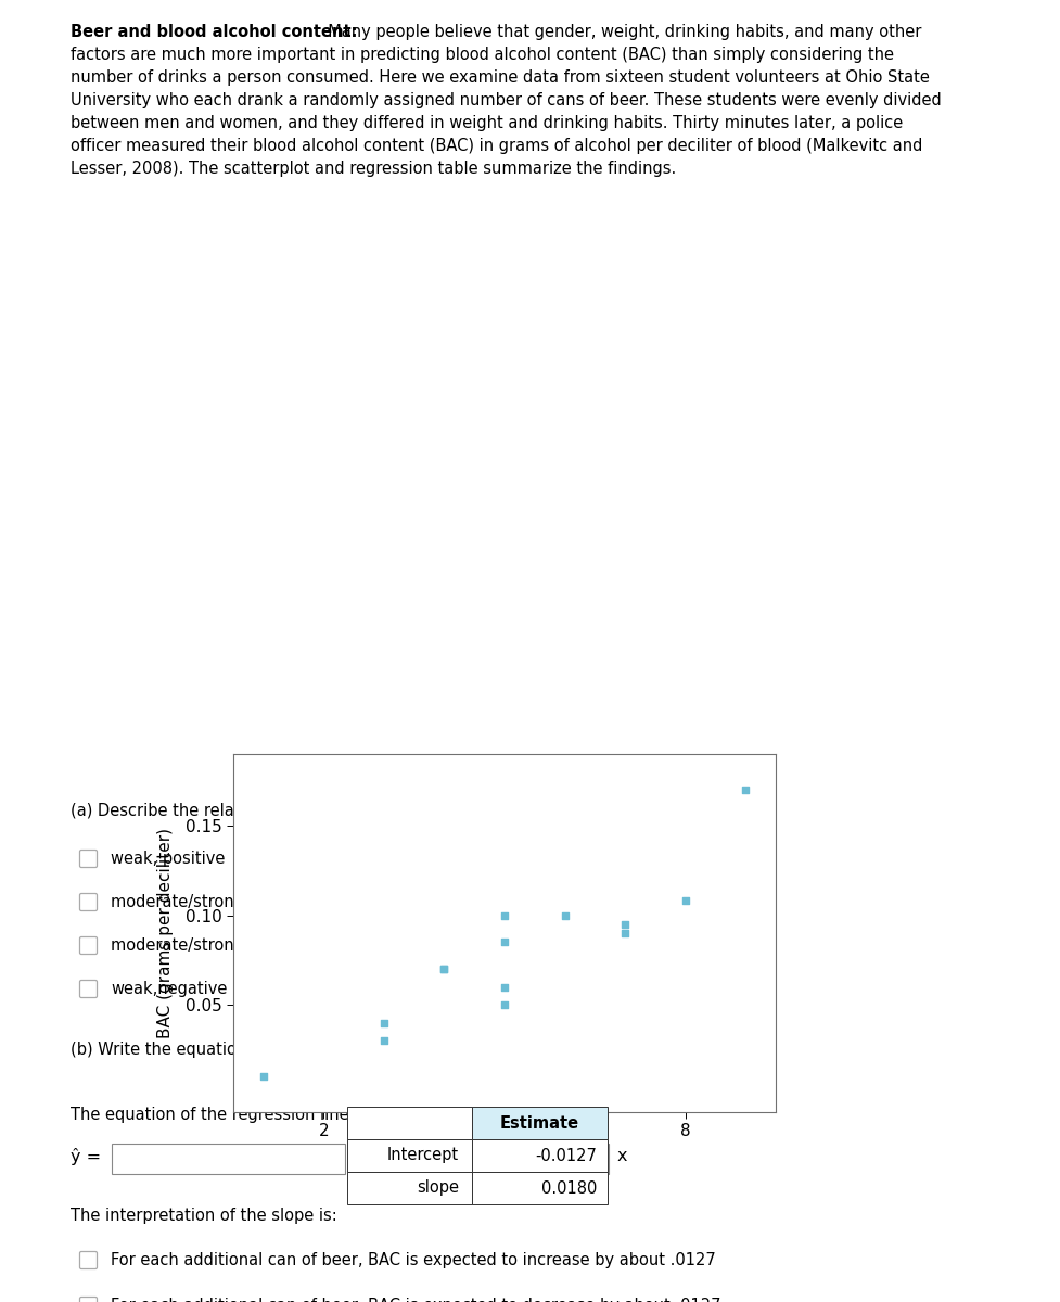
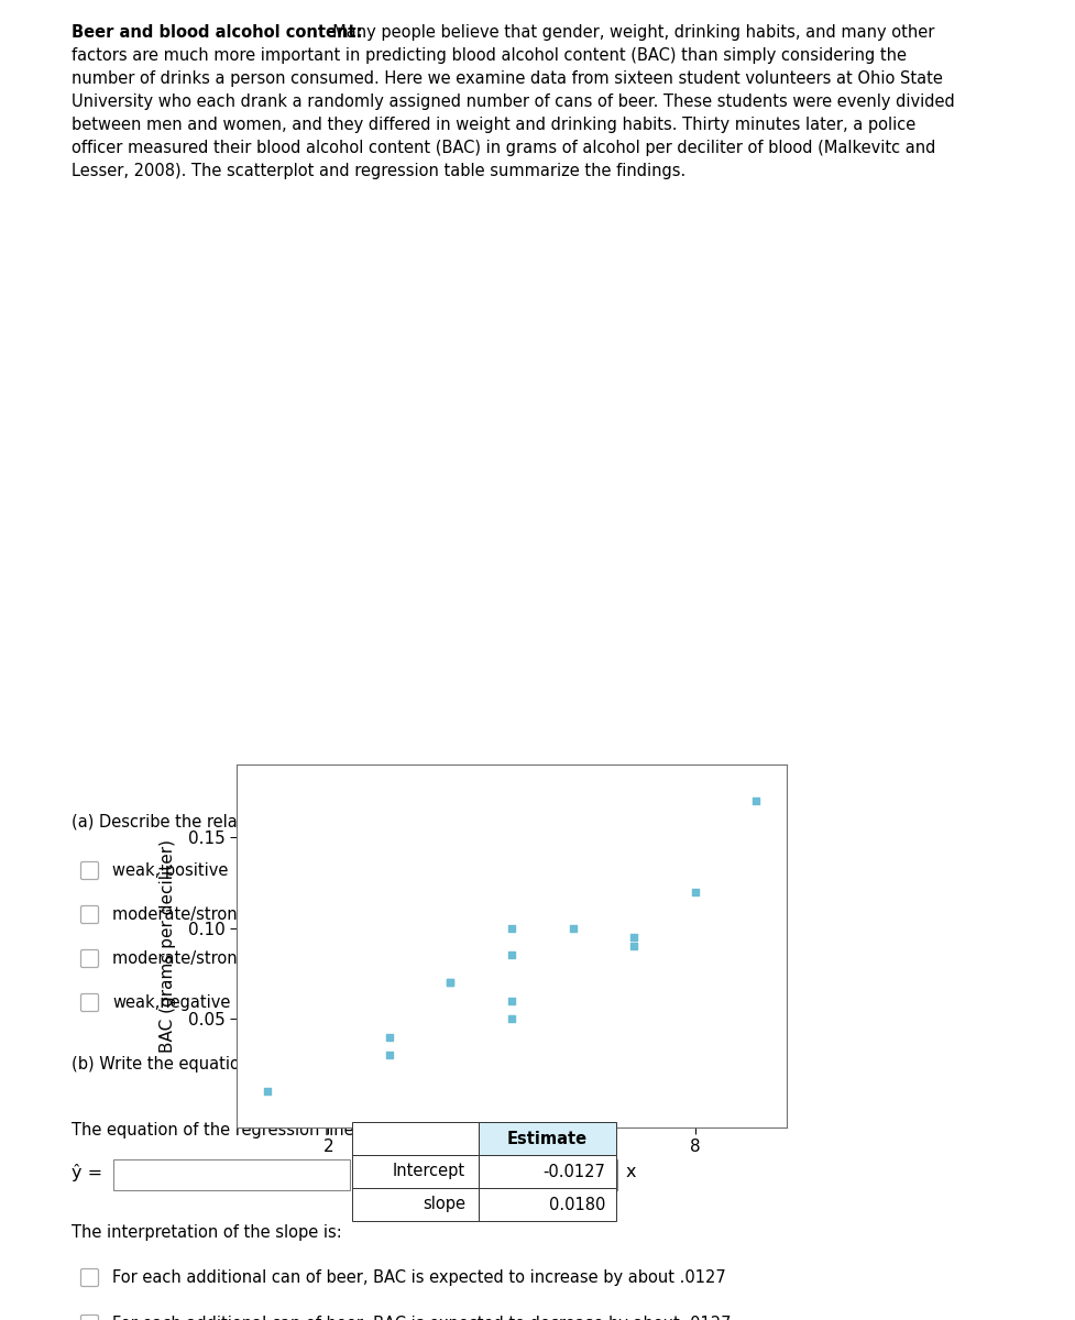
8: 0.108 -> 0.120
